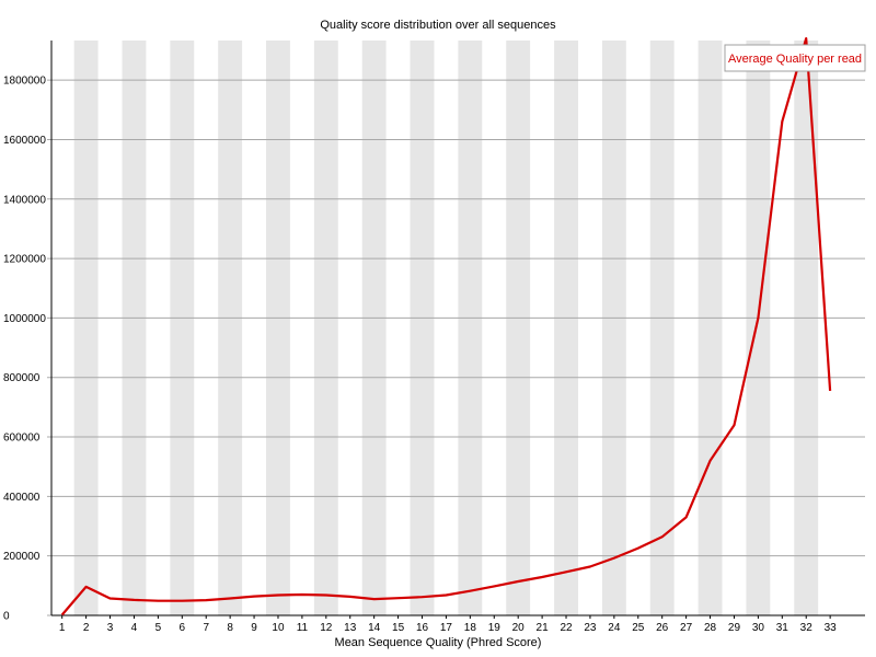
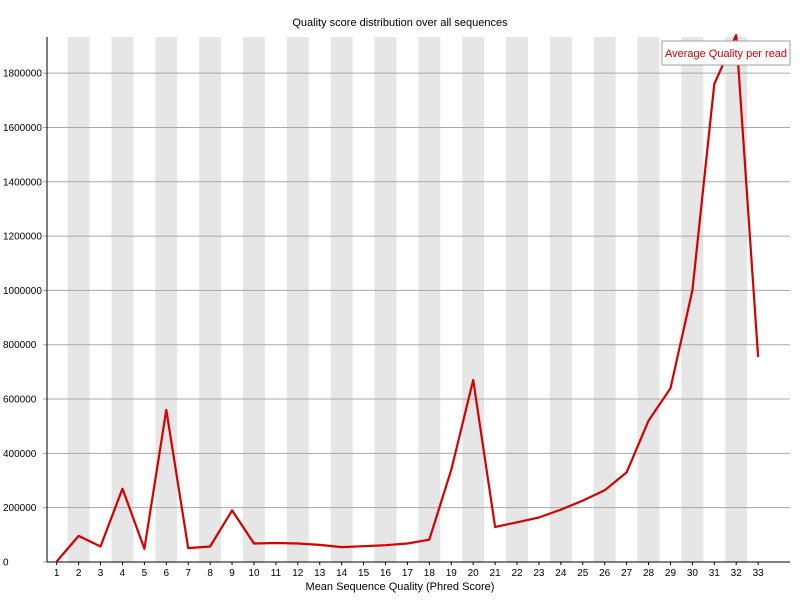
4: 50000 -> 270000
6: 50000 -> 560000
9: 60000 -> 190000
19: 100000 -> 340000
20: 110000 -> 670000
31: 1660000 -> 1760000
